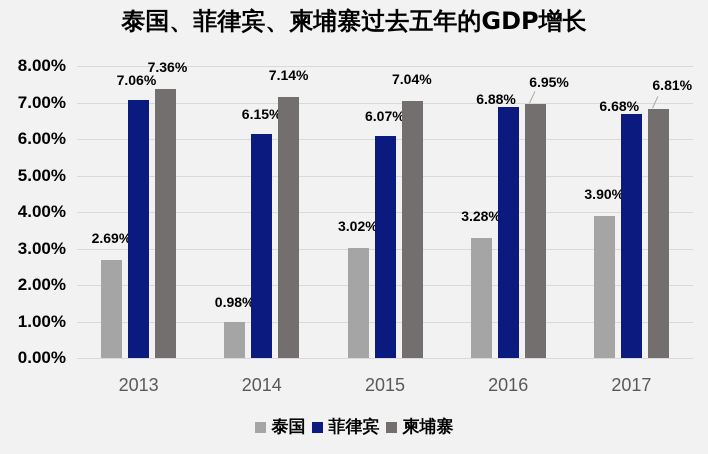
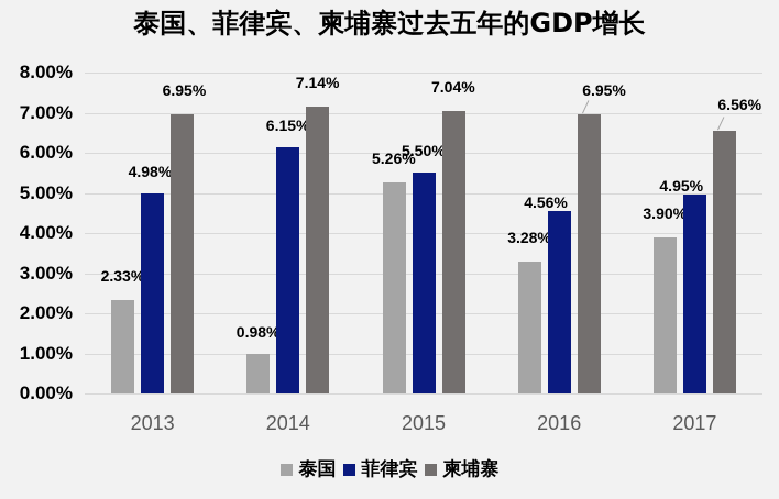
泰国/2013: 2.69% -> 2.33%
菲律宾/2013: 7.06% -> 4.98%
柬埔寨/2013: 7.36% -> 6.95%
泰国/2015: 3.02% -> 5.26%
菲律宾/2015: 6.07% -> 5.50%
菲律宾/2016: 6.88% -> 4.56%
菲律宾/2017: 6.68% -> 4.95%
柬埔寨/2017: 6.81% -> 6.56%
